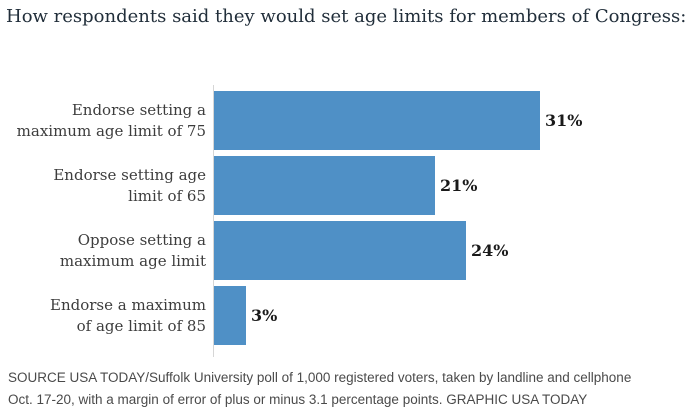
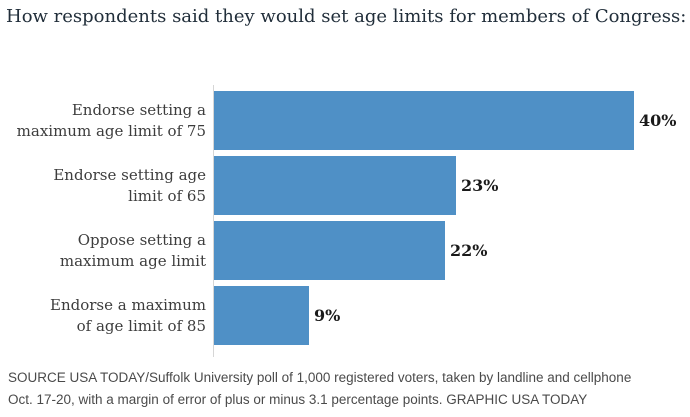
Endorse setting a maximum age limit of 75: 31% -> 40%
Endorse setting age limit of 65: 21% -> 23%
Oppose setting a maximum age limit: 24% -> 22%
Endorse a maximum of age limit of 85: 3% -> 9%
